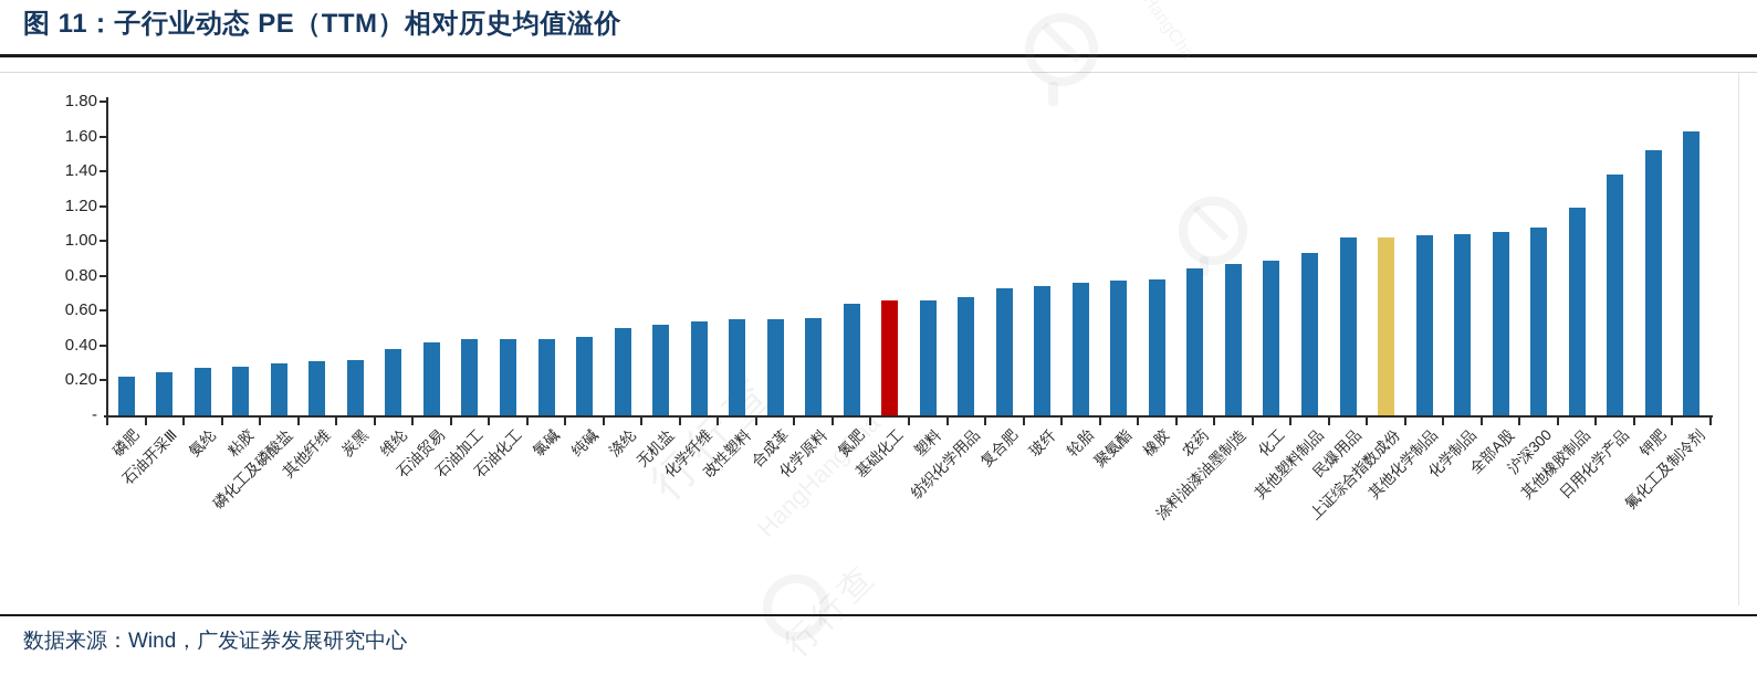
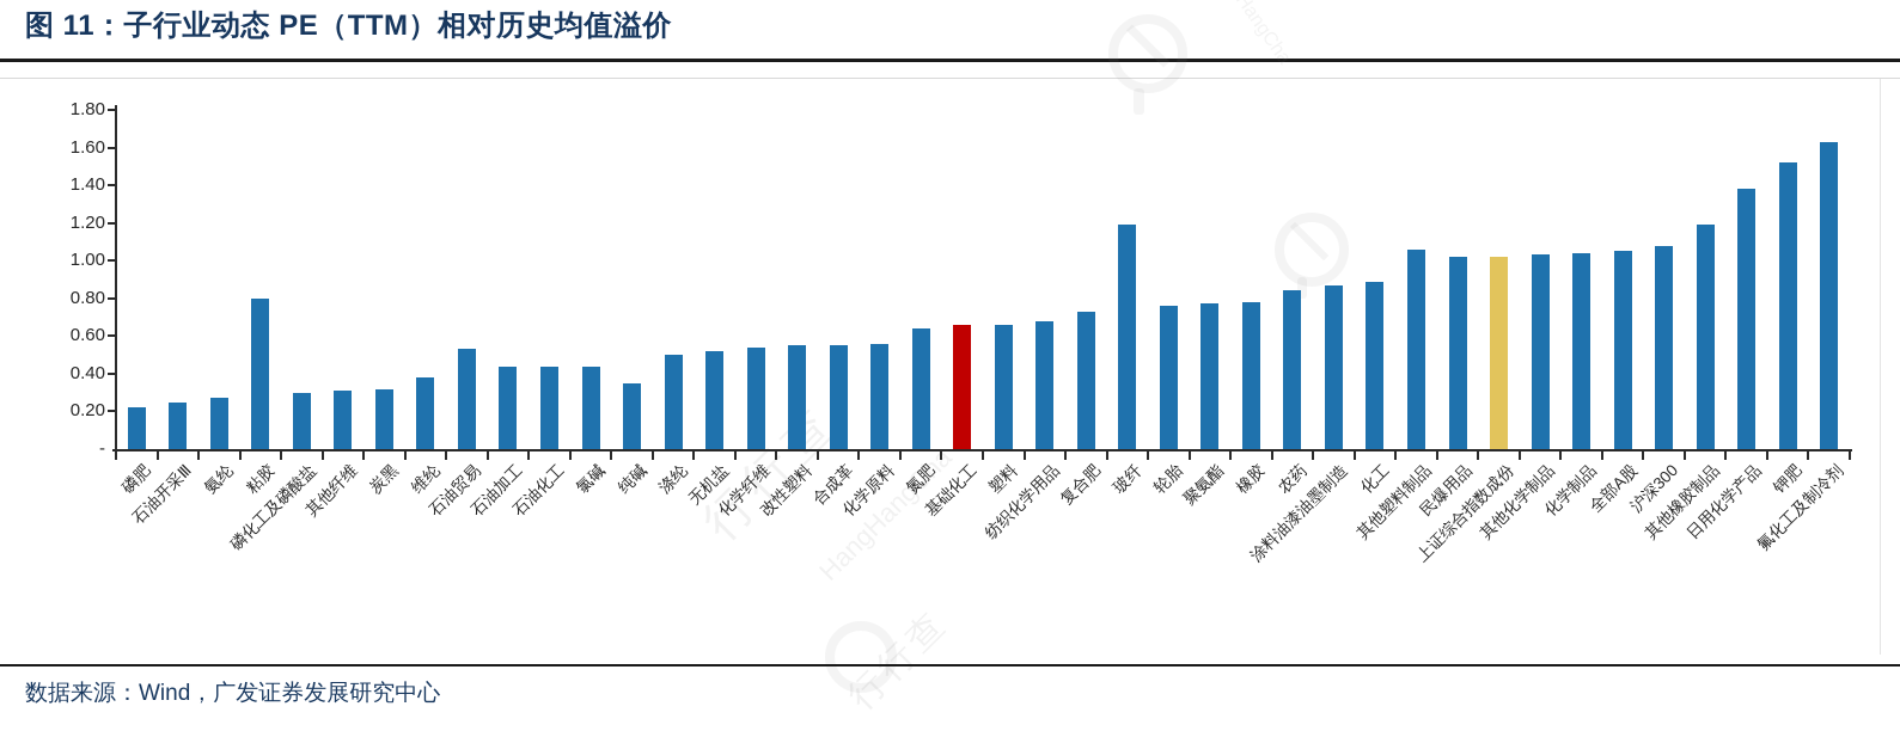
粘胶: 0.28 -> 0.80
石油贸易: 0.42 -> 0.53
纯碱: 0.45 -> 0.35
玻纤: 0.74 -> 1.19
其他塑料制品: 0.93 -> 1.06
